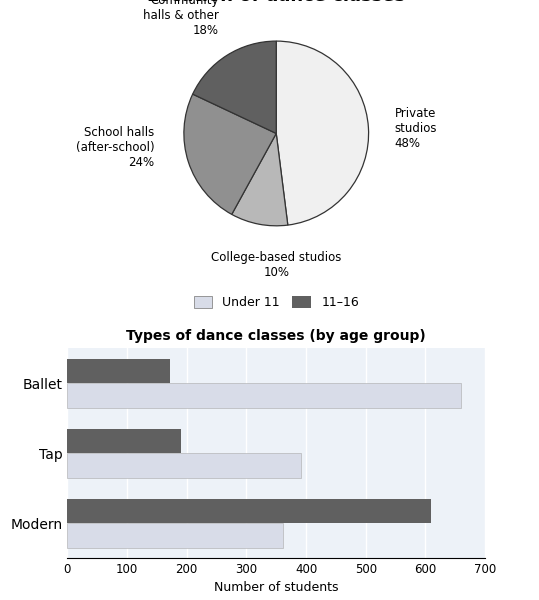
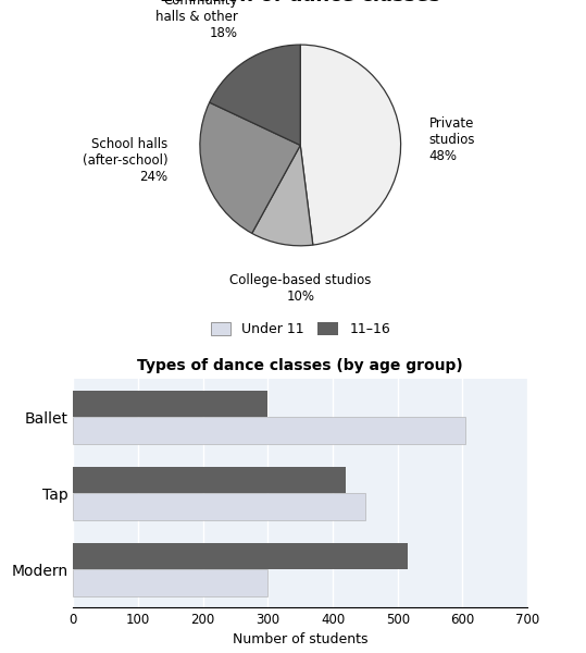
11–16/Ballet: 172 -> 300
Under 11/Ballet: 660 -> 605
11–16/Tap: 190 -> 420
Under 11/Tap: 392 -> 450
11–16/Modern: 610 -> 515
Under 11/Modern: 362 -> 300
